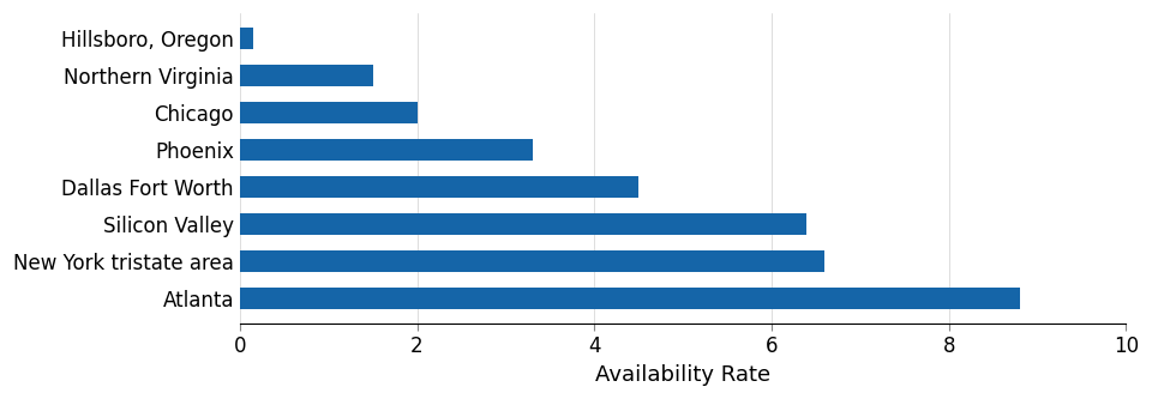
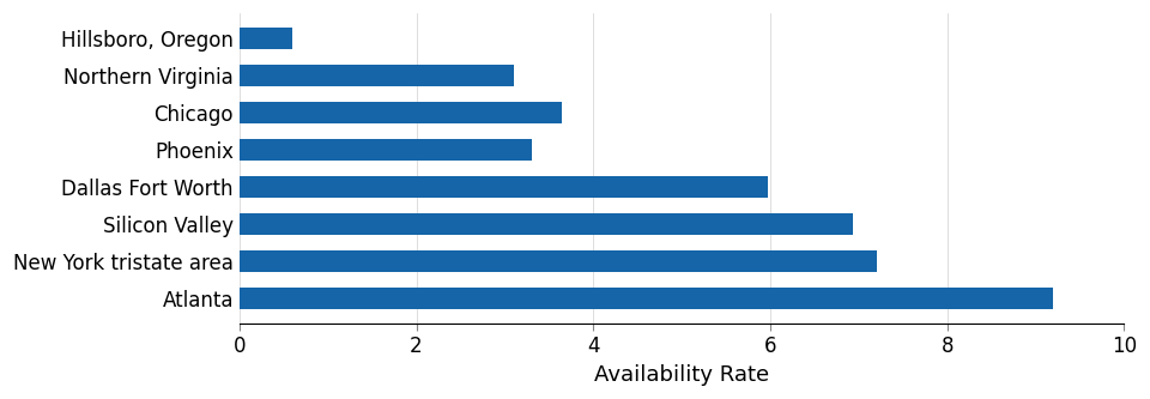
Hillsboro, Oregon: 0.15 -> 0.60
Northern Virginia: 1.50 -> 3.10
Chicago: 2.00 -> 3.64
Dallas Fort Worth: 4.50 -> 5.98
Silicon Valley: 6.40 -> 6.94
New York tristate area: 6.60 -> 7.20
Atlanta: 8.80 -> 9.20
